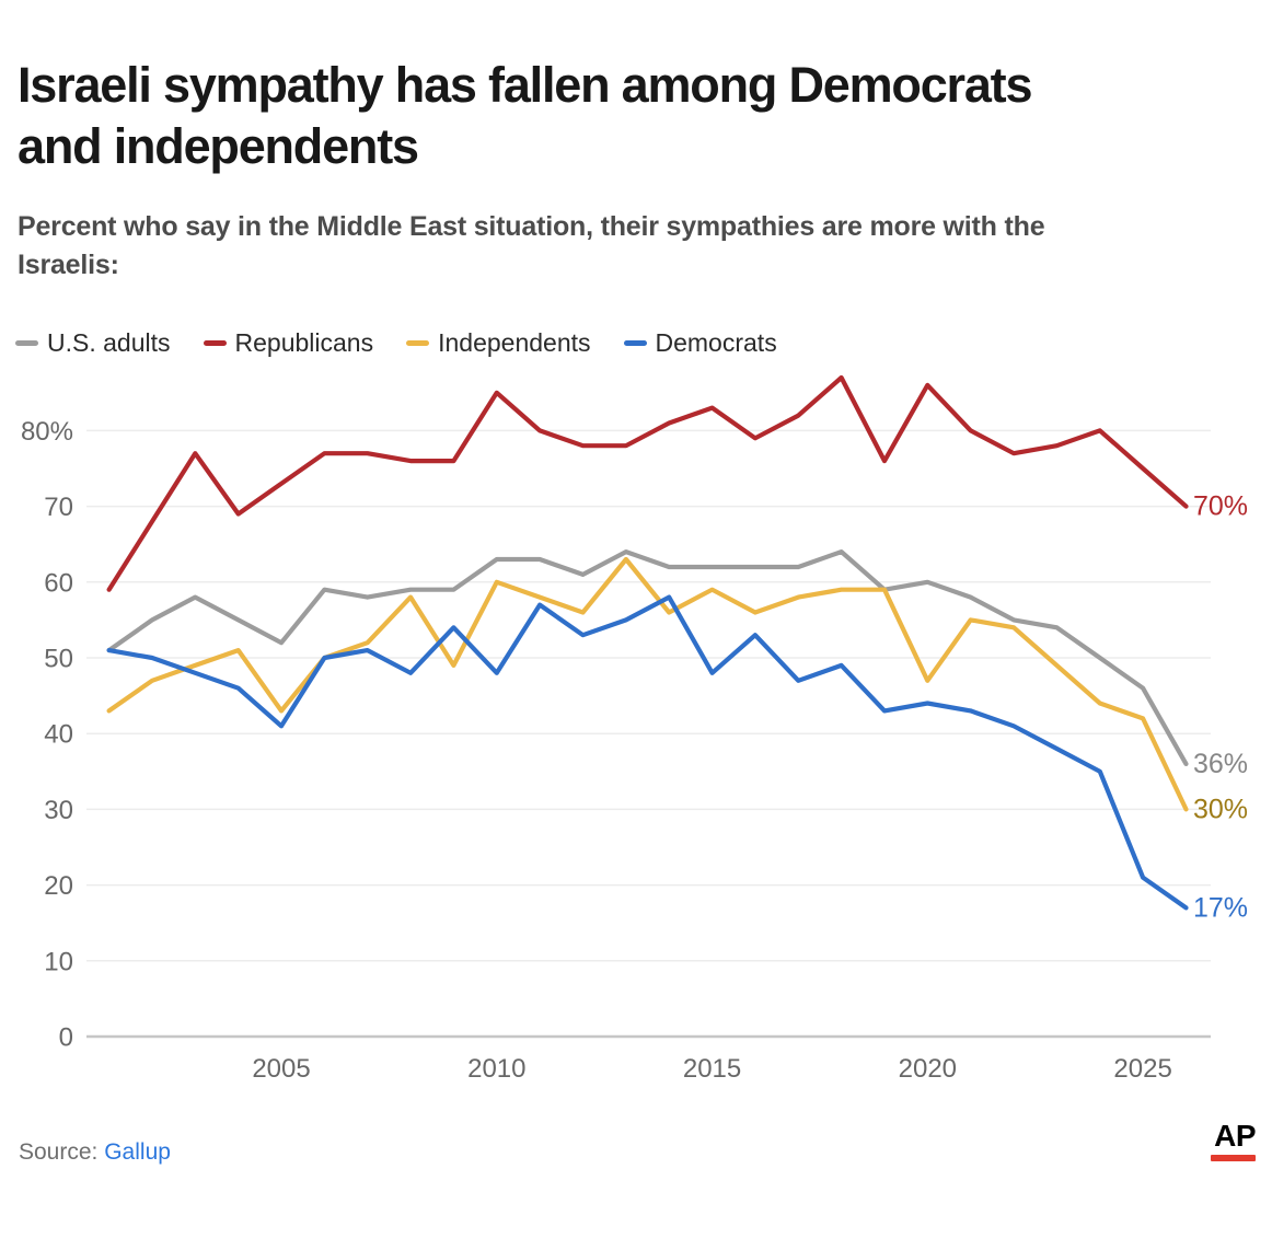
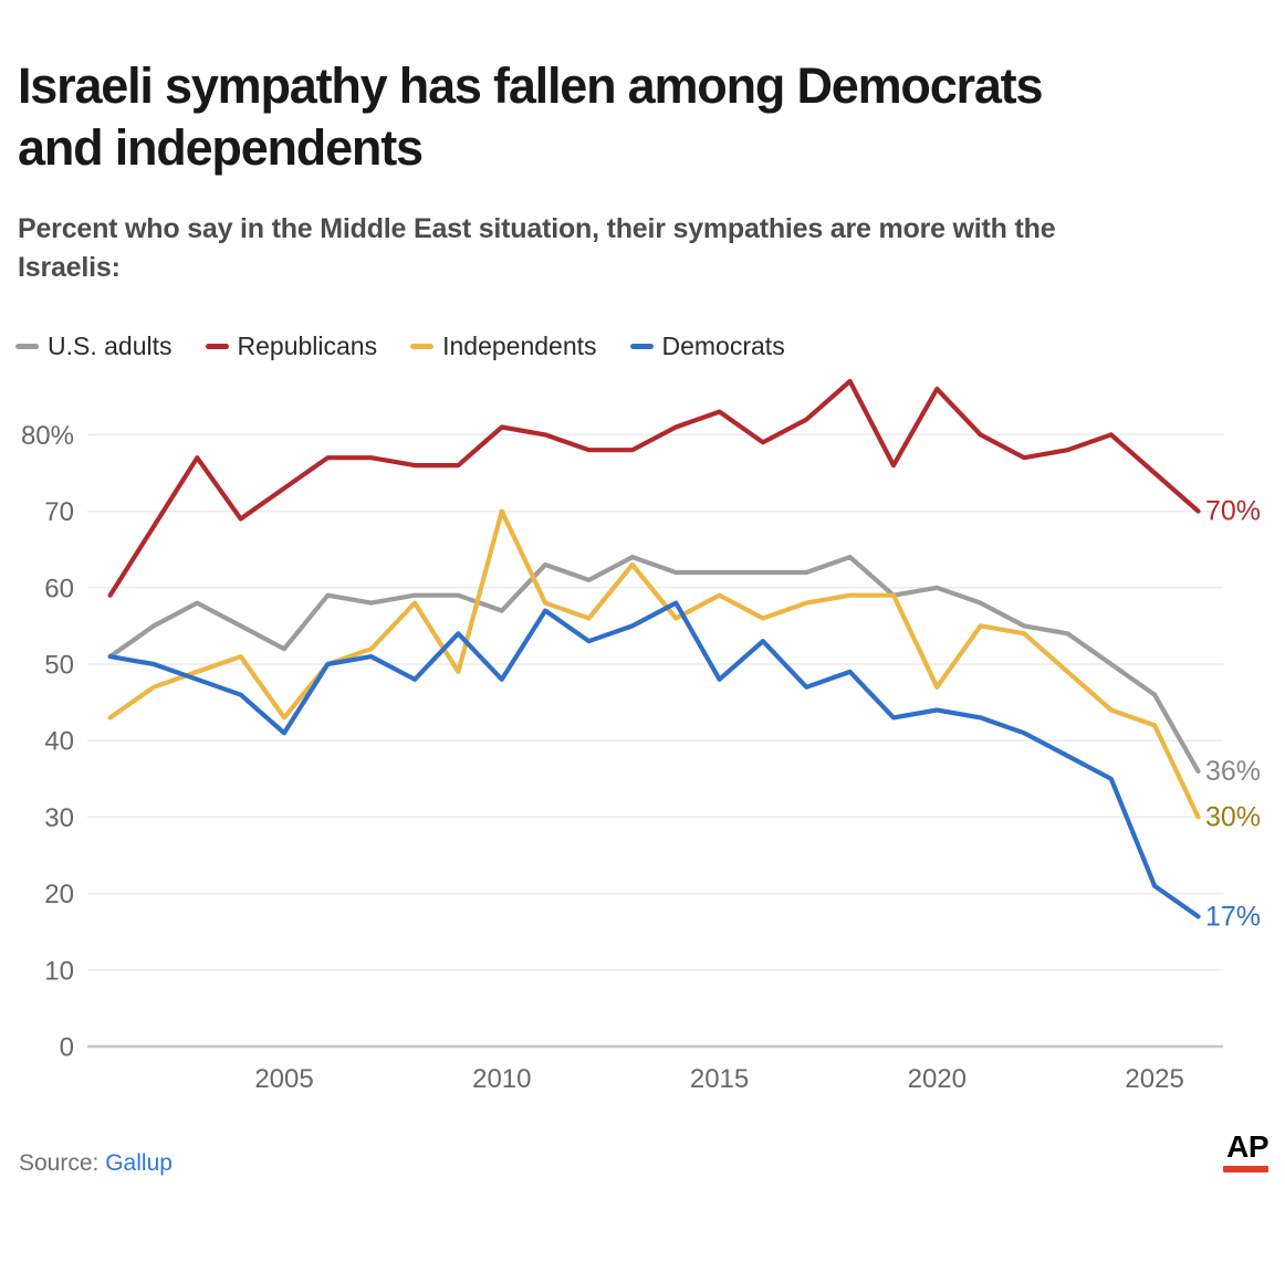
U.S. adults/2010: 63% -> 57%
Republicans/2010: 85% -> 81%
Independents/2010: 60% -> 70%
